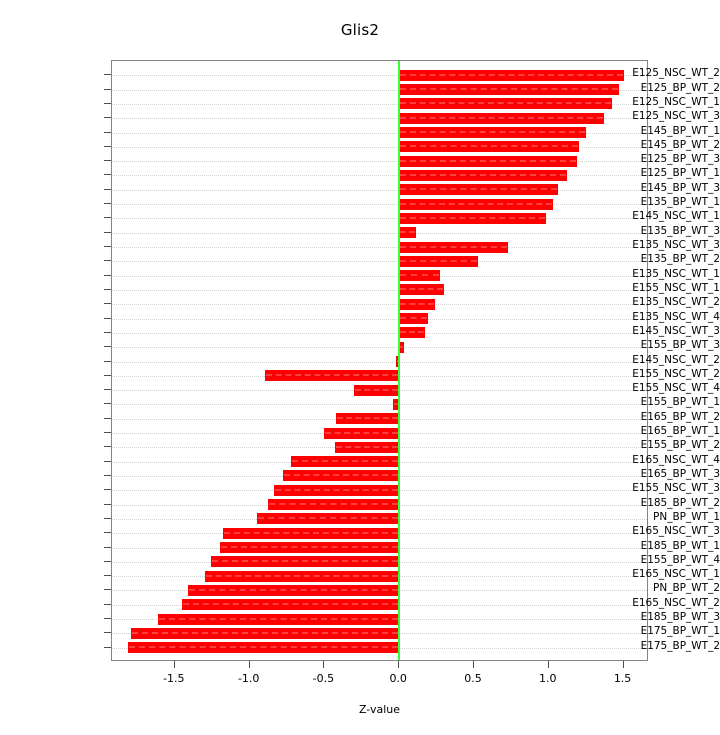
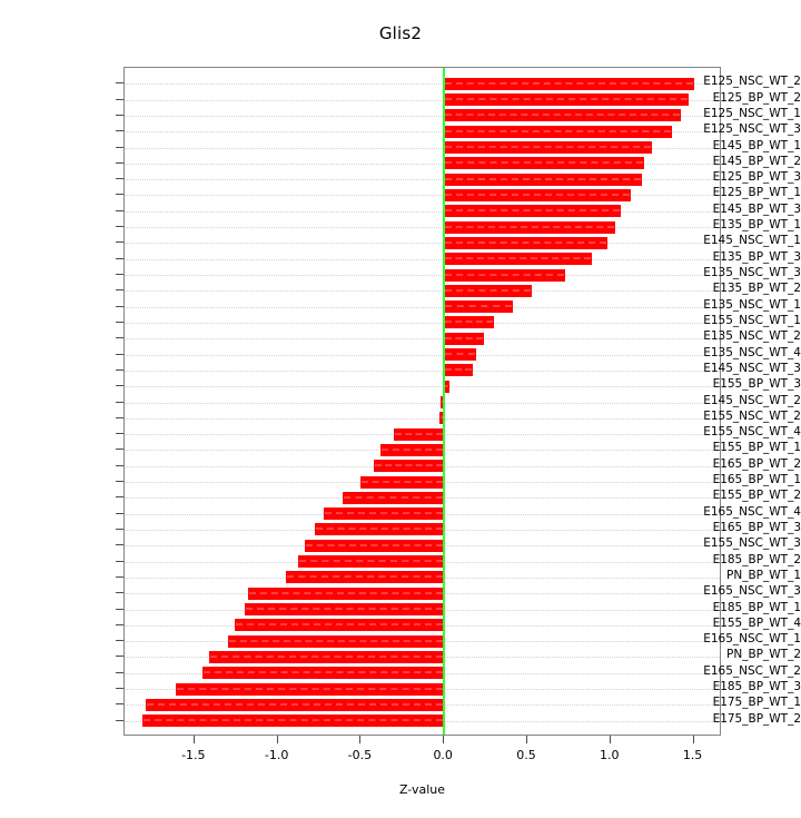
E135_BP_WT_3: 0.11 -> 0.89
E135_NSC_WT_1: 0.27 -> 0.41
E155_NSC_WT_2: -0.90 -> -0.03
E155_BP_WT_1: -0.04 -> -0.38
E155_BP_WT_2: -0.43 -> -0.61
